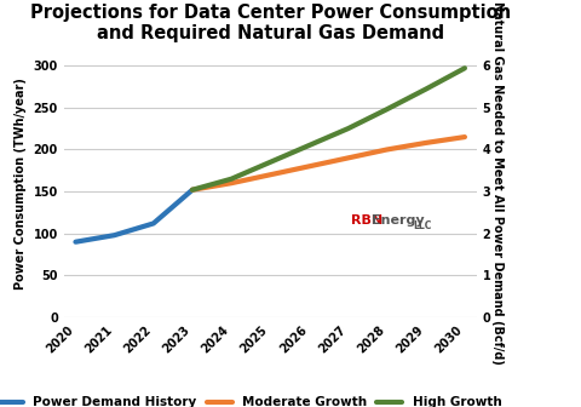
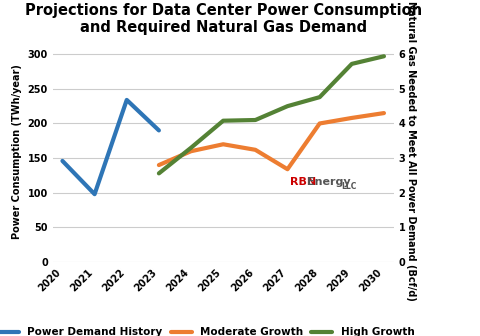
Power Demand History/2020: 90 -> 146
Power Demand History/2022: 112 -> 234
Power Demand History/2023: 152 -> 190
Moderate Growth/2023: 152 -> 140
High Growth/2023: 152 -> 128
High Growth/2025: 185 -> 204
Moderate Growth/2026: 180 -> 162
Moderate Growth/2027: 190 -> 134
High Growth/2028: 248 -> 238
High Growth/2029: 272 -> 286
